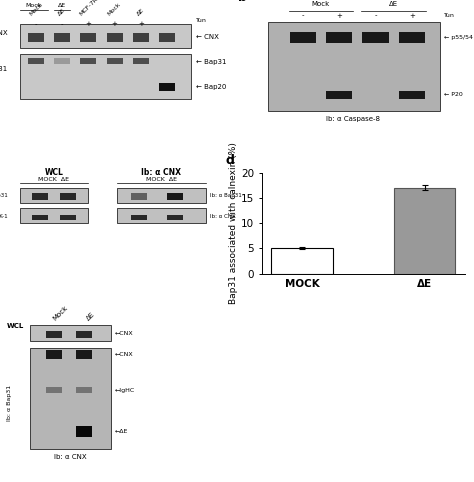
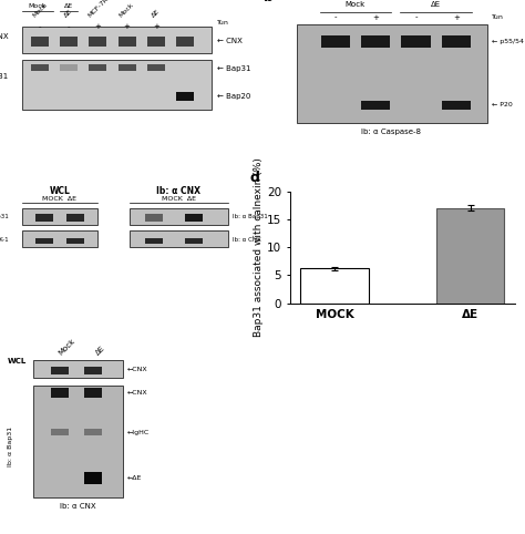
MOCK: 5.1 -> 6.2
